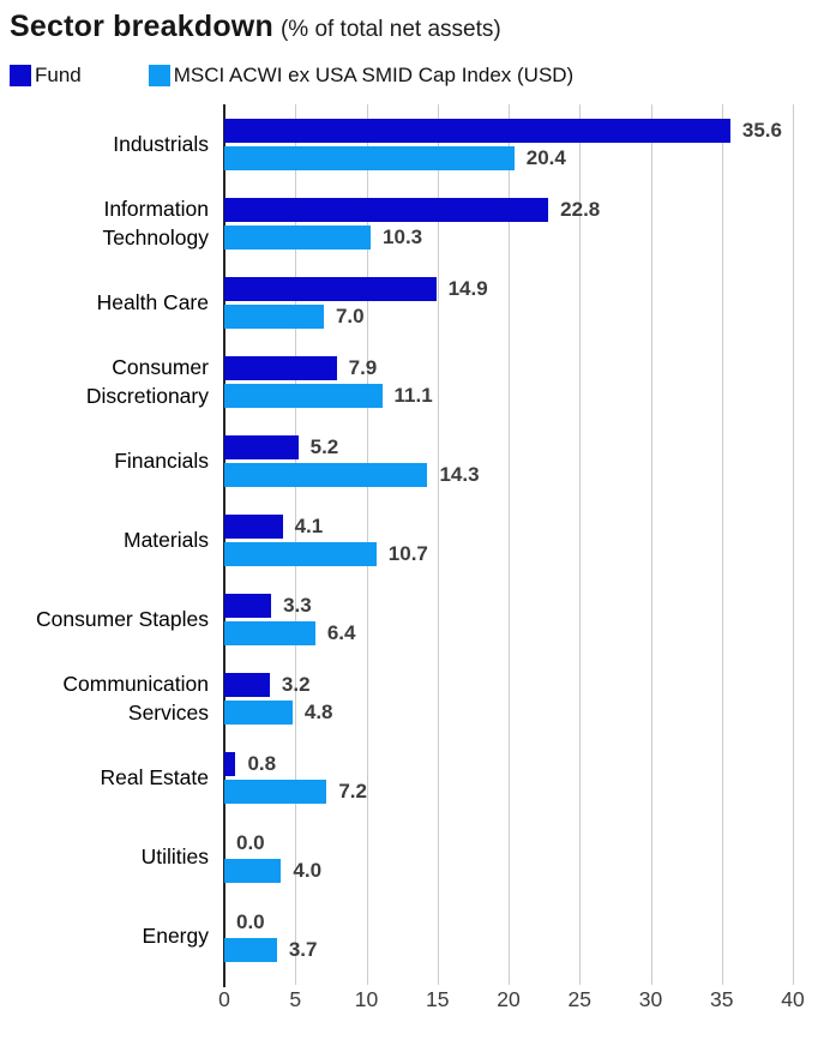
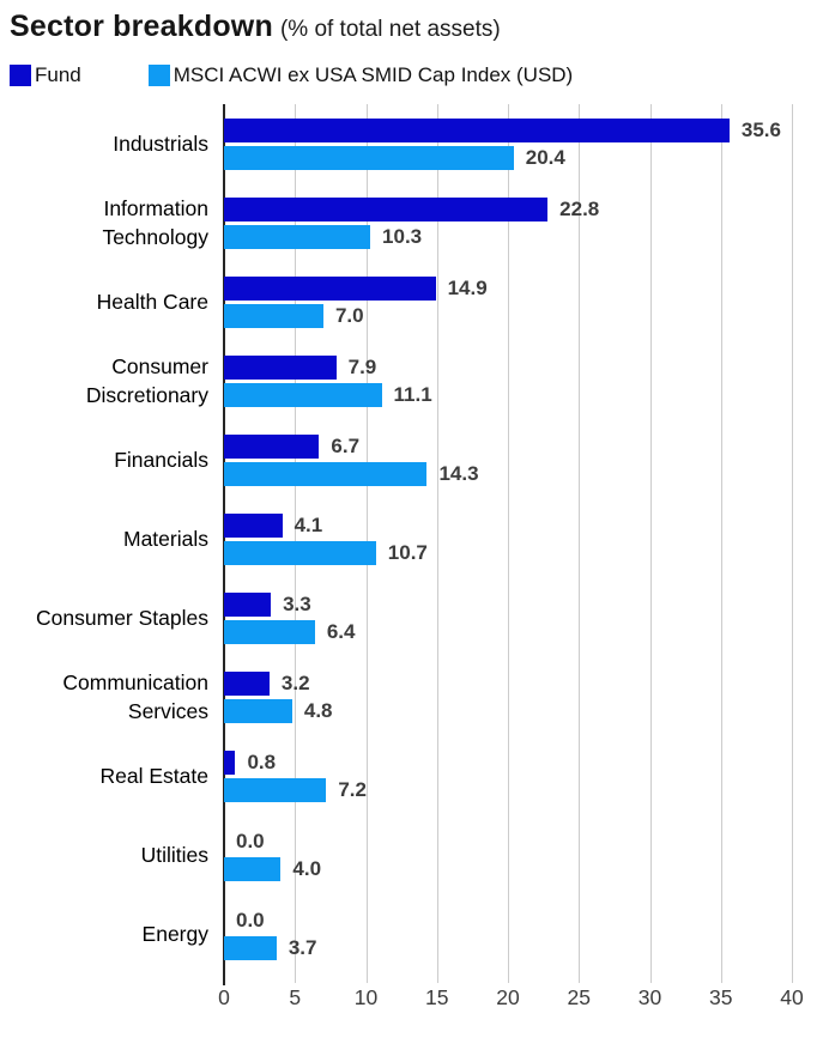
Fund/Financials: 5.2 -> 6.7
